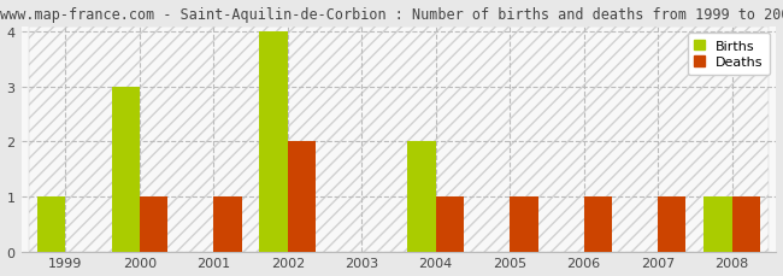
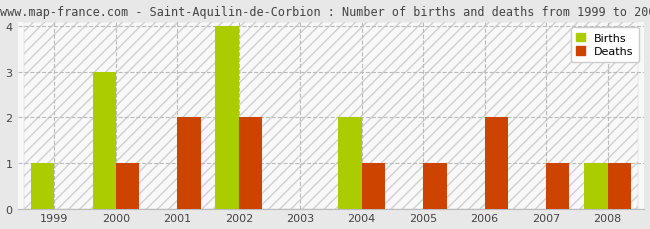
Deaths/2001: 1 -> 2
Deaths/2006: 1 -> 2
